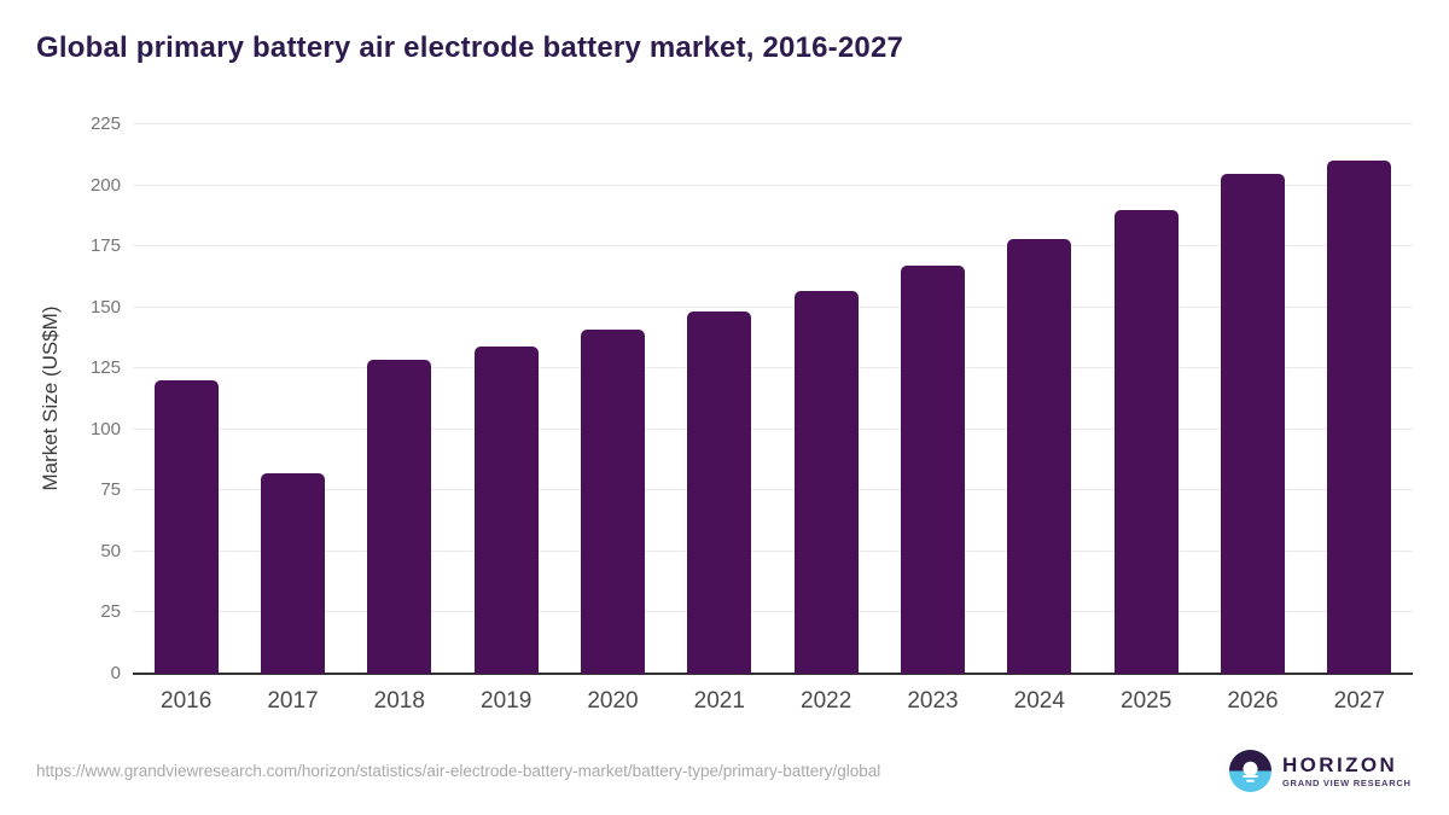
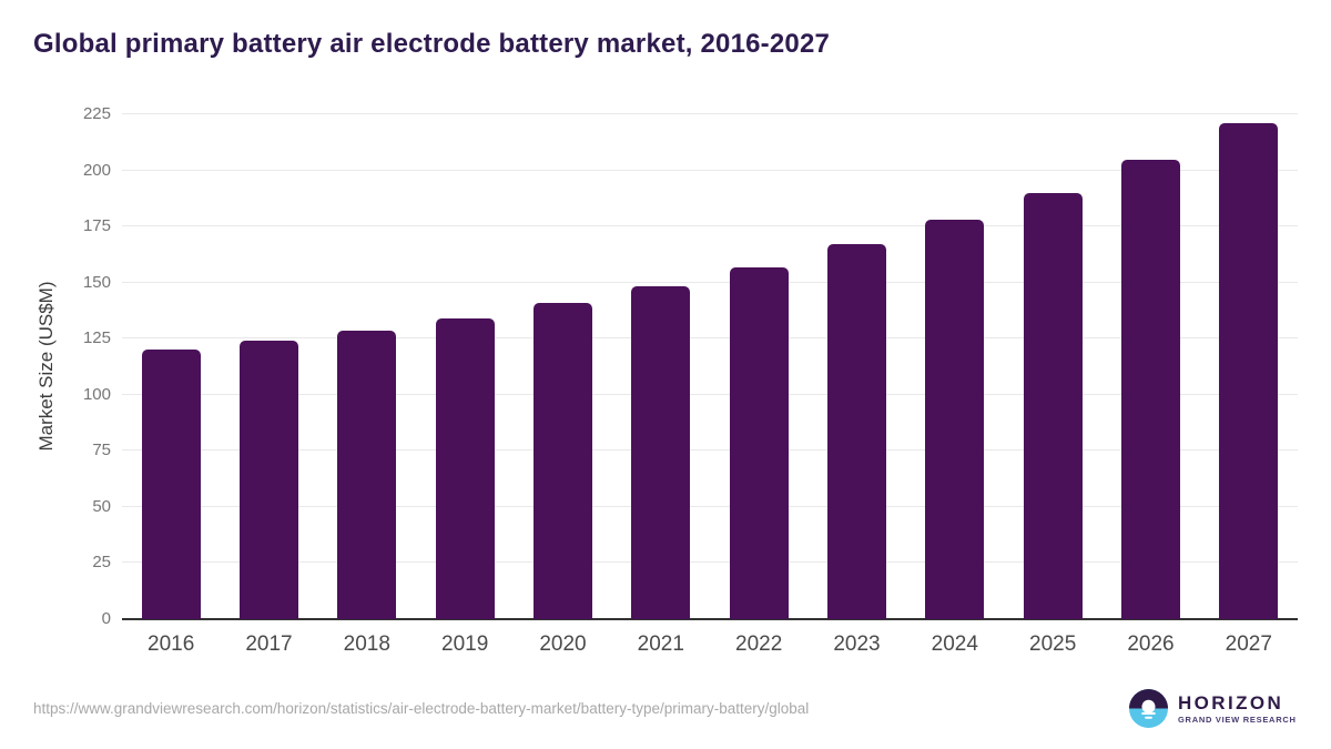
2017: 82 -> 124
2027: 210 -> 221
